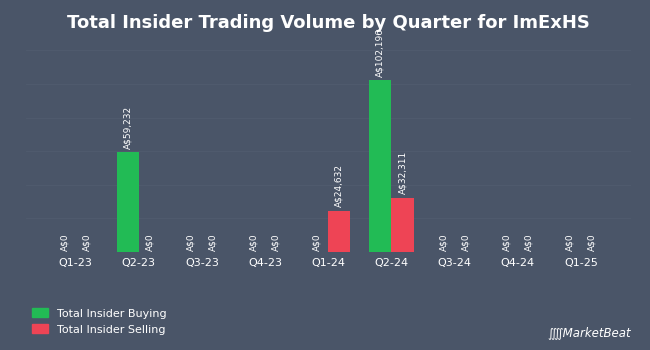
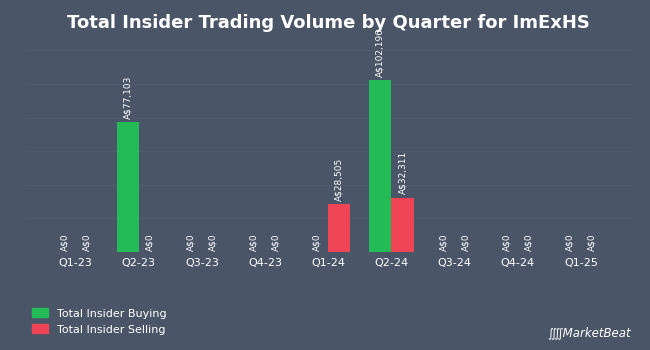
Total Insider Buying/Q2-23: A$59,232 -> A$77,103
Total Insider Selling/Q1-24: A$24,632 -> A$28,505
